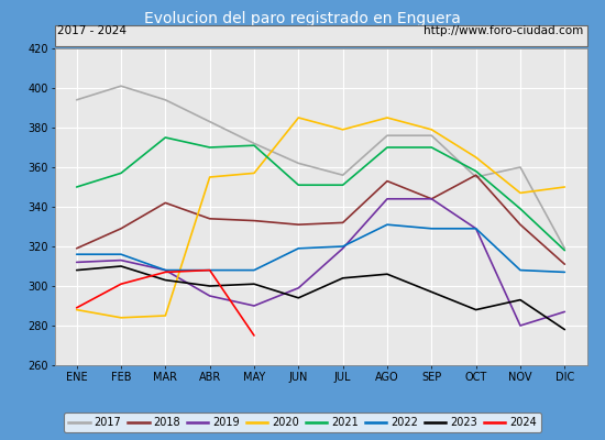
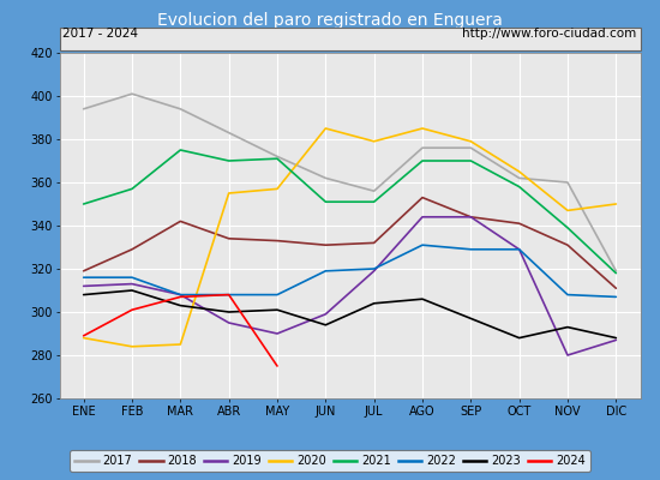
2017/OCT: 355 -> 362
2018/OCT: 356 -> 341
2023/DIC: 278 -> 288
